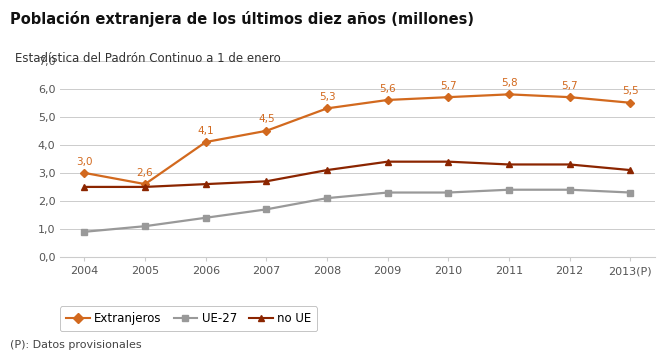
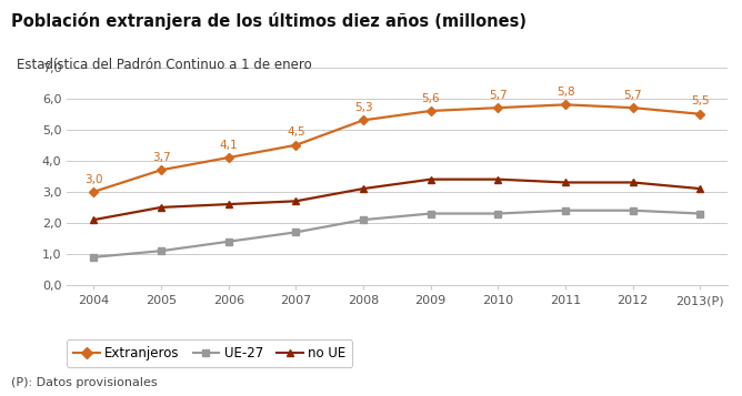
no UE/2004: 2,5 -> 2,1
Extranjeros/2005: 2,6 -> 3,7
